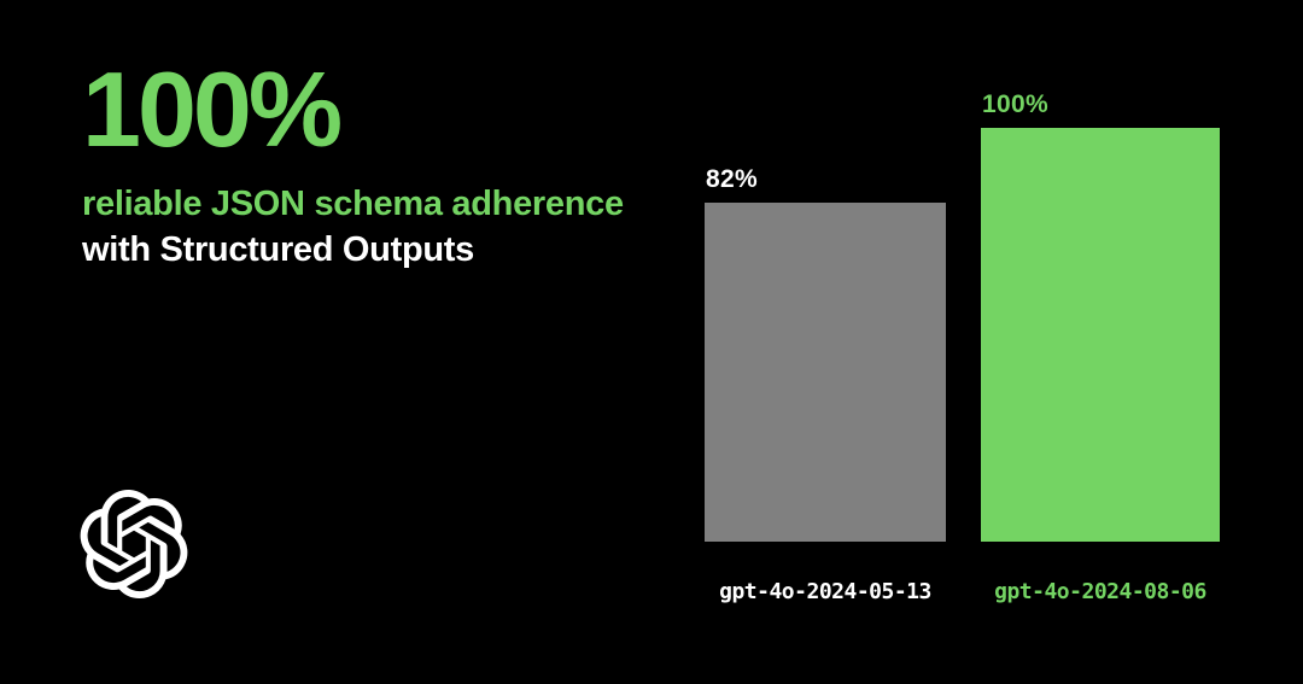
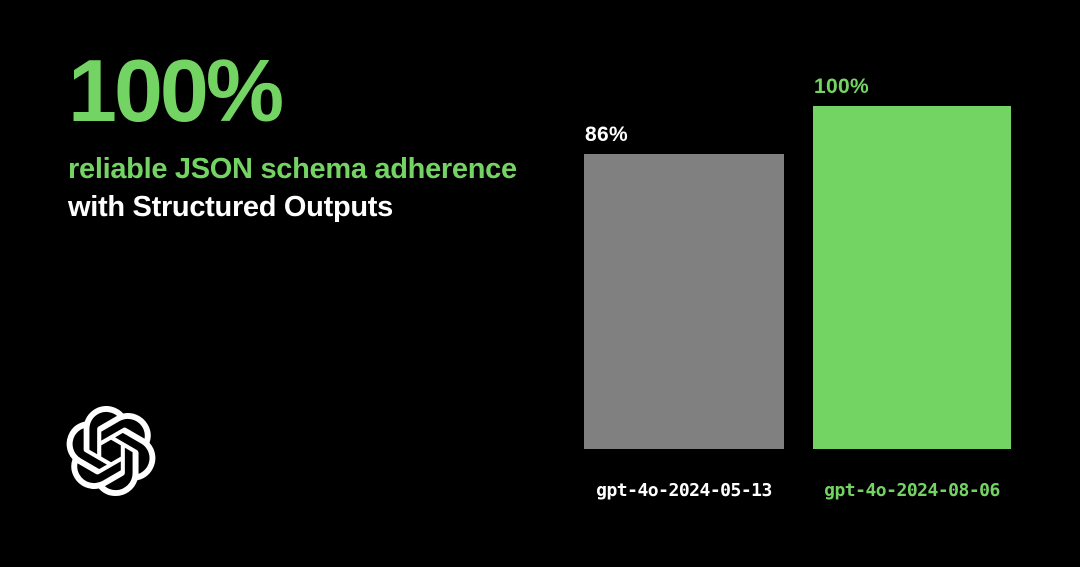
gpt-4o-2024-05-13: 82% -> 86%
